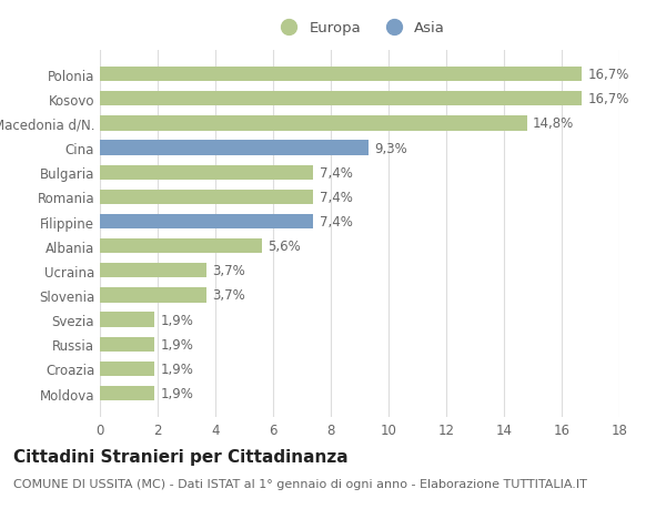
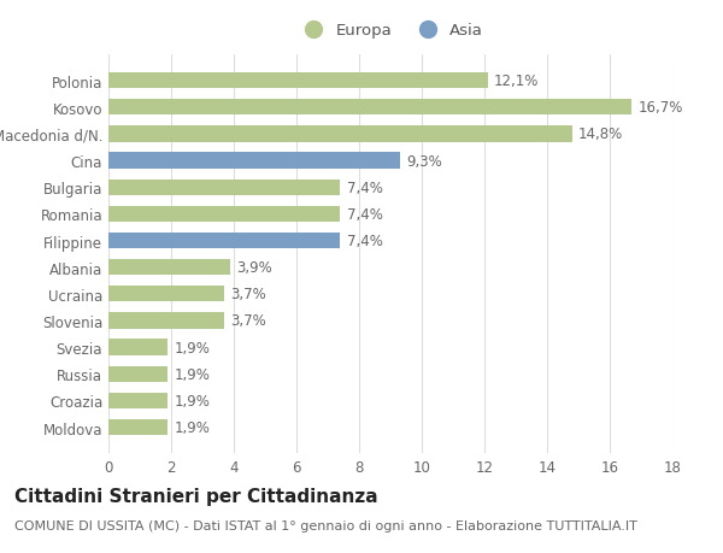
Polonia: 16,7% -> 12,1%
Albania: 5,6% -> 3,9%
